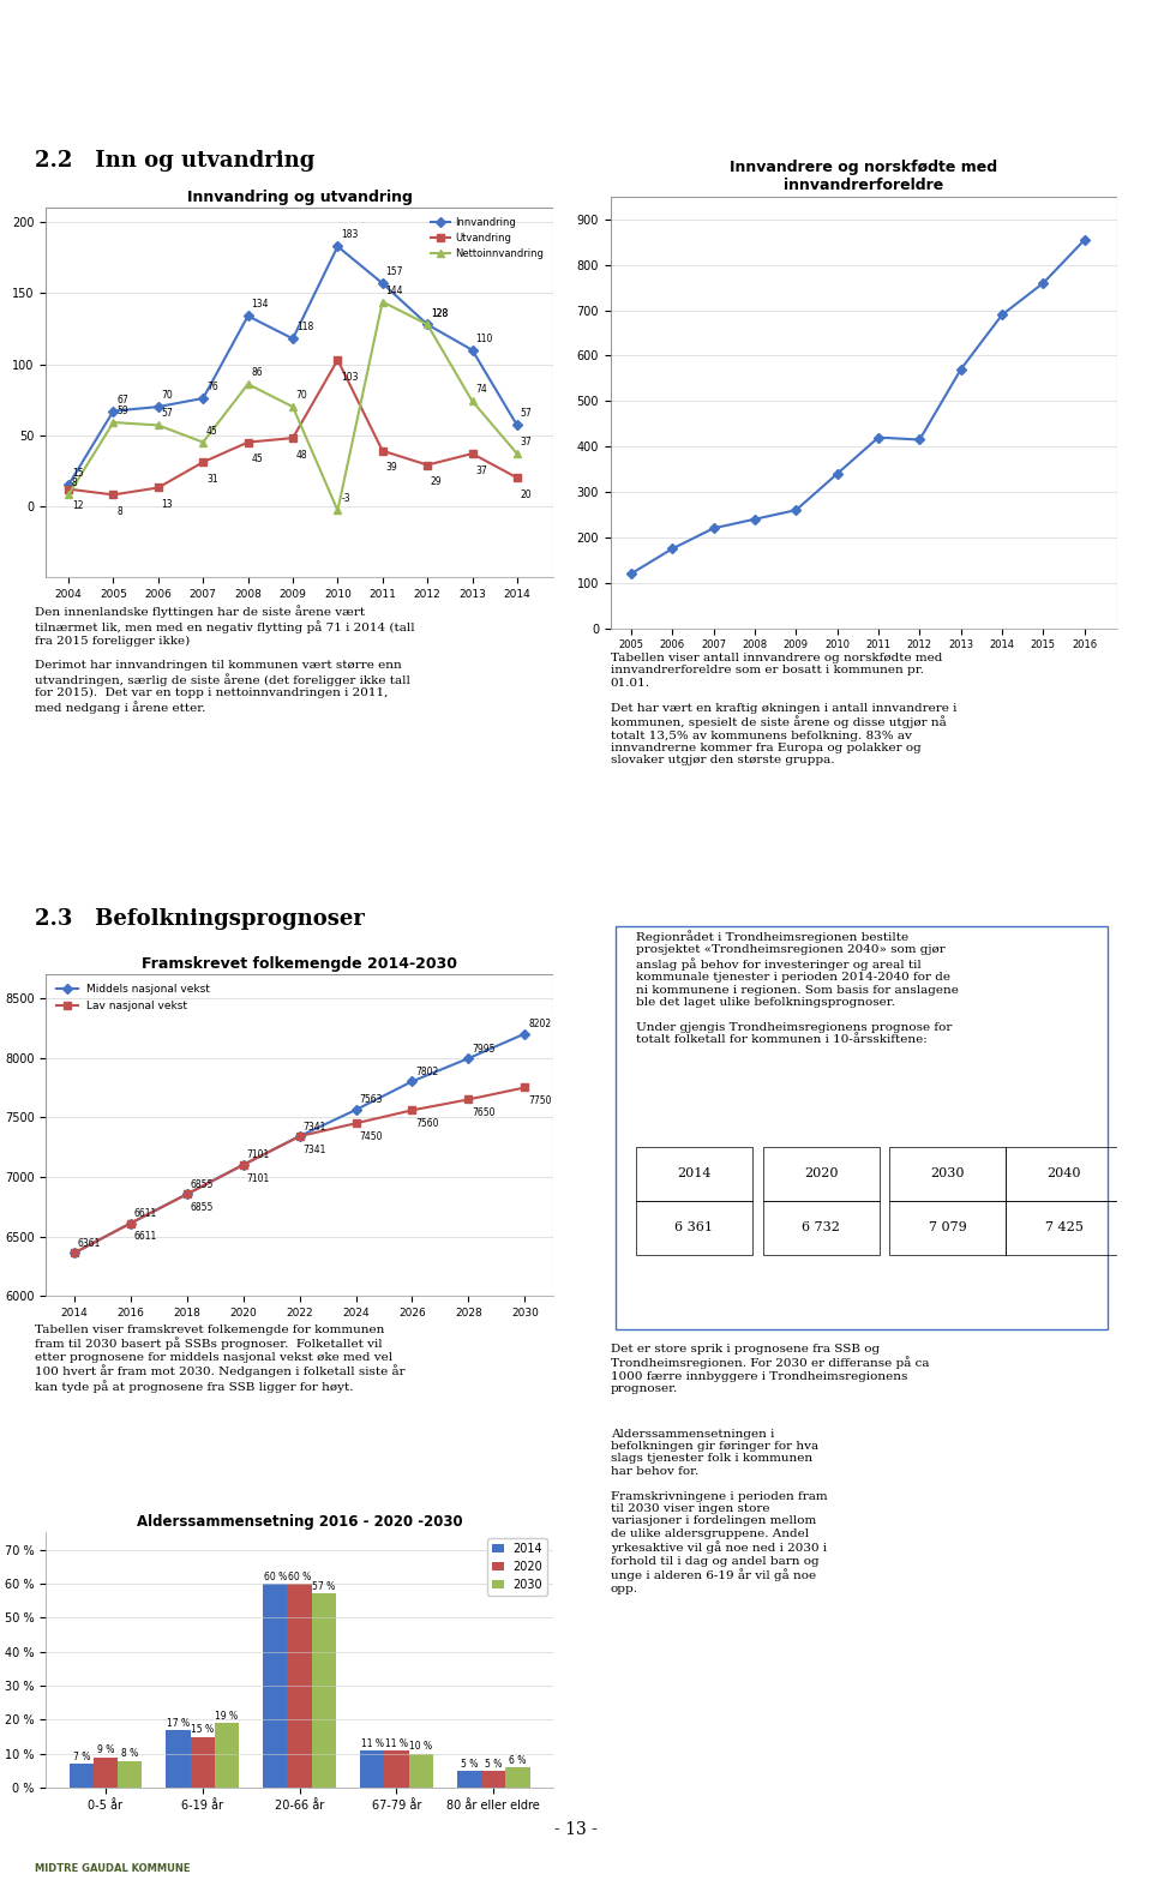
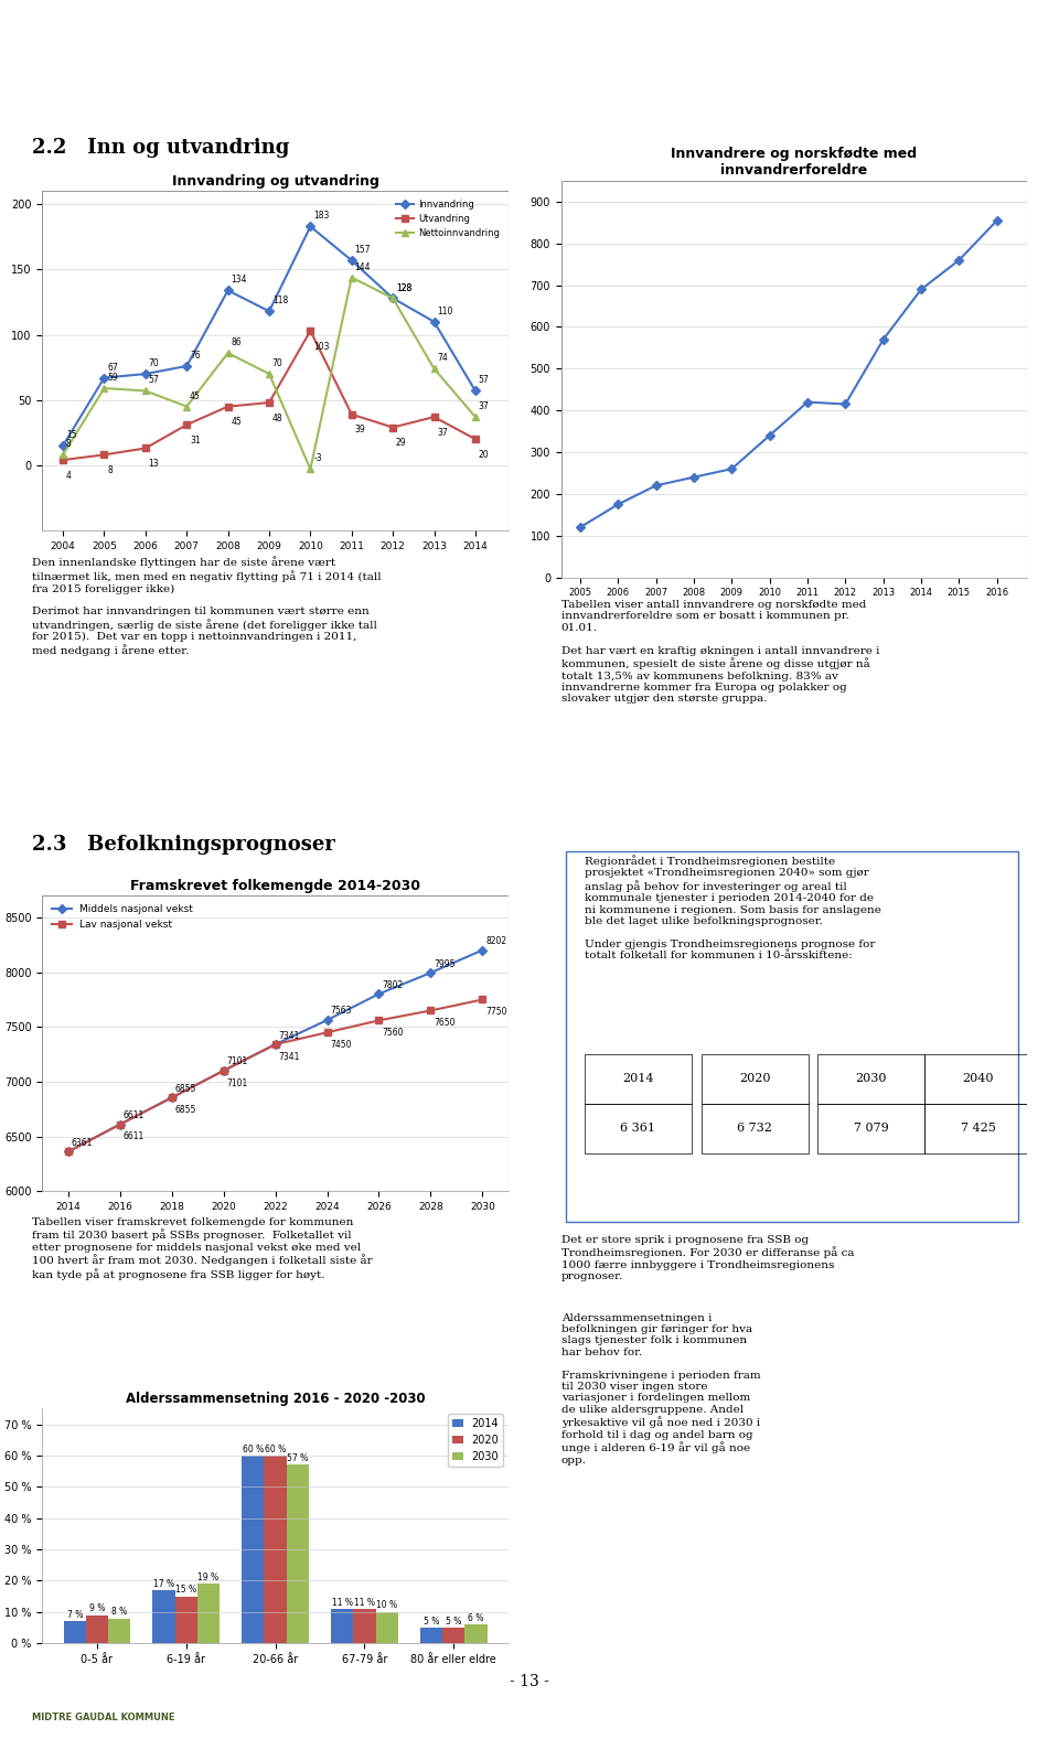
Innvandring og utvandring/Utvandring/2004: 12 -> 4
